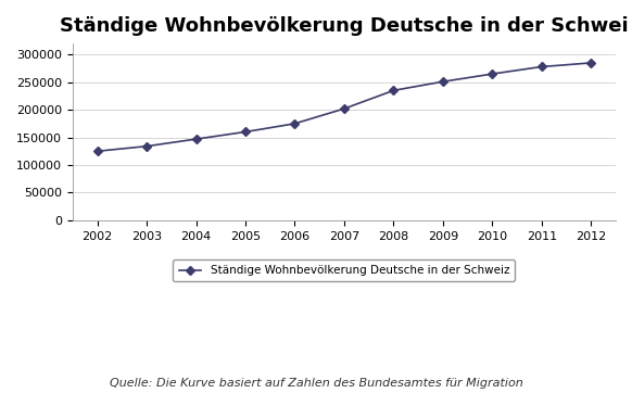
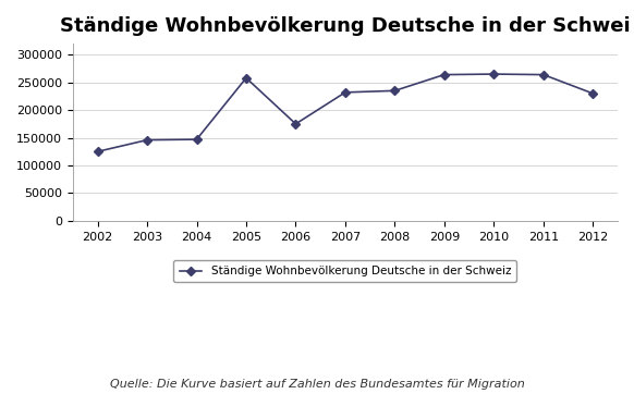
2003: 134000 -> 146000
2005: 160000 -> 258000
2007: 202000 -> 232000
2009: 251000 -> 264000
2011: 278000 -> 264000
2012: 285000 -> 230000
